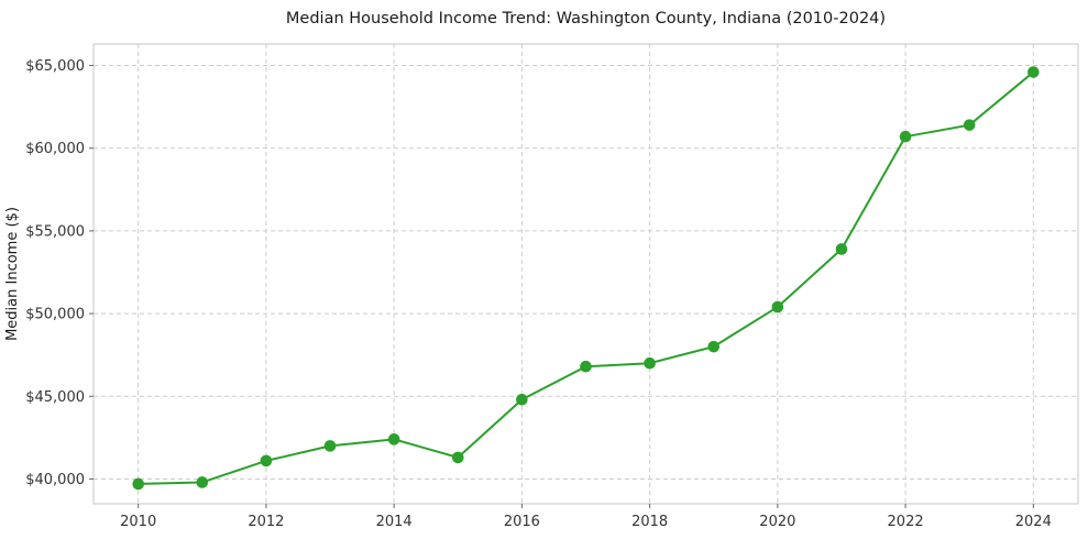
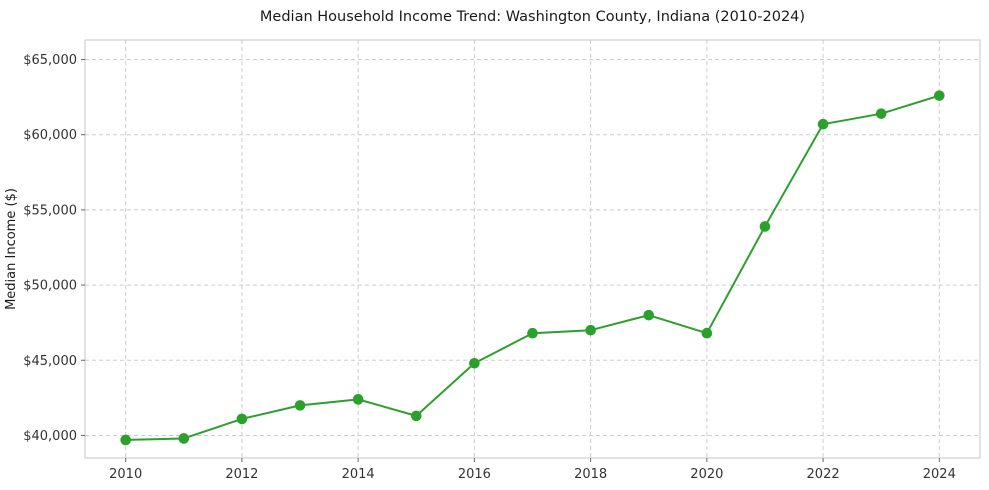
2020: $50400 -> $46800
2024: $64600 -> $62600
